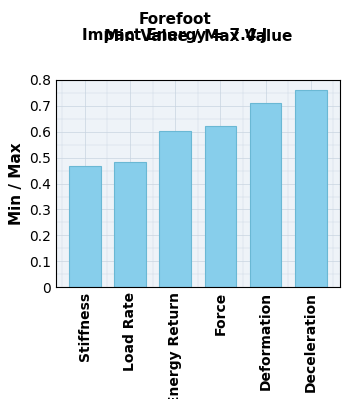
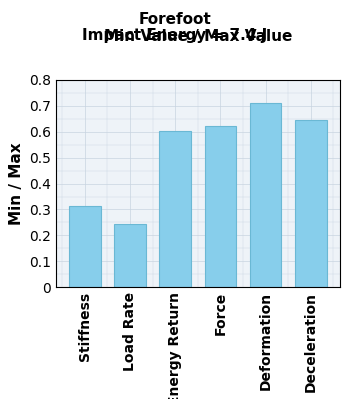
Stiffness: 0.468 -> 0.315
Load Rate: 0.482 -> 0.245
Deceleration: 0.762 -> 0.645
